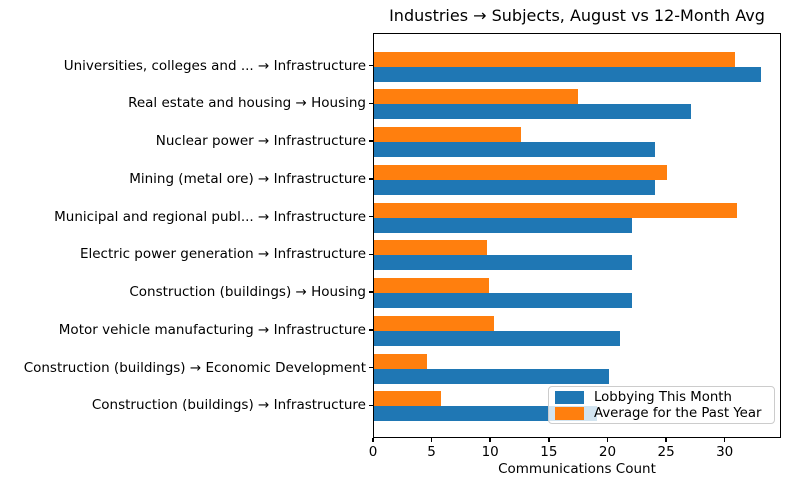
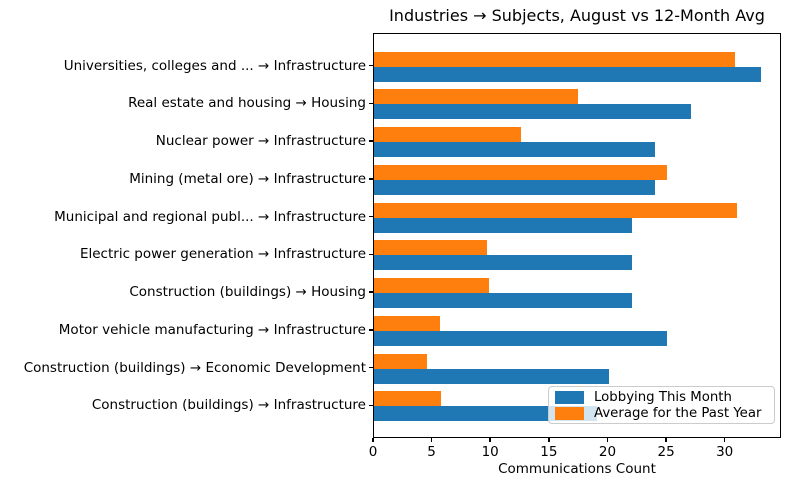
Lobbying This Month/Motor vehicle manufacturing → Infrastructure: 21 -> 25
Average for the Past Year/Motor vehicle manufacturing → Infrastructure: 10.2 -> 5.6
